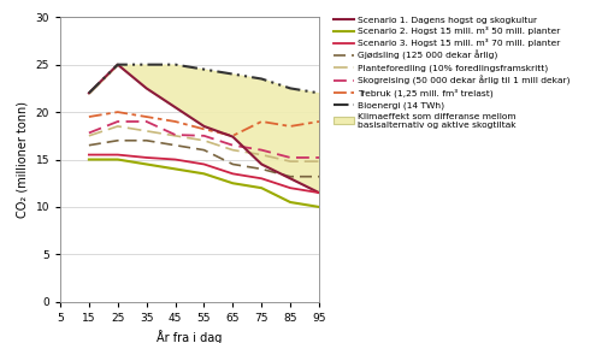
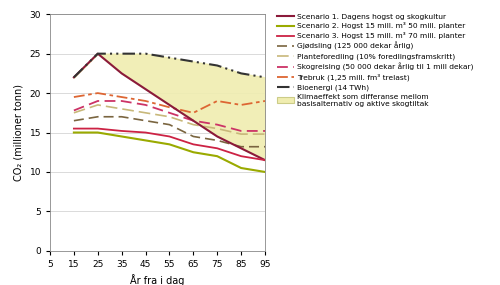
Skogreising (50 000 dekar årlig til 1 mill dekar)/45: 17.6 -> 18.5
Scenario 1. Dagens hogst og skogkultur/65: 17.4 -> 16.5
